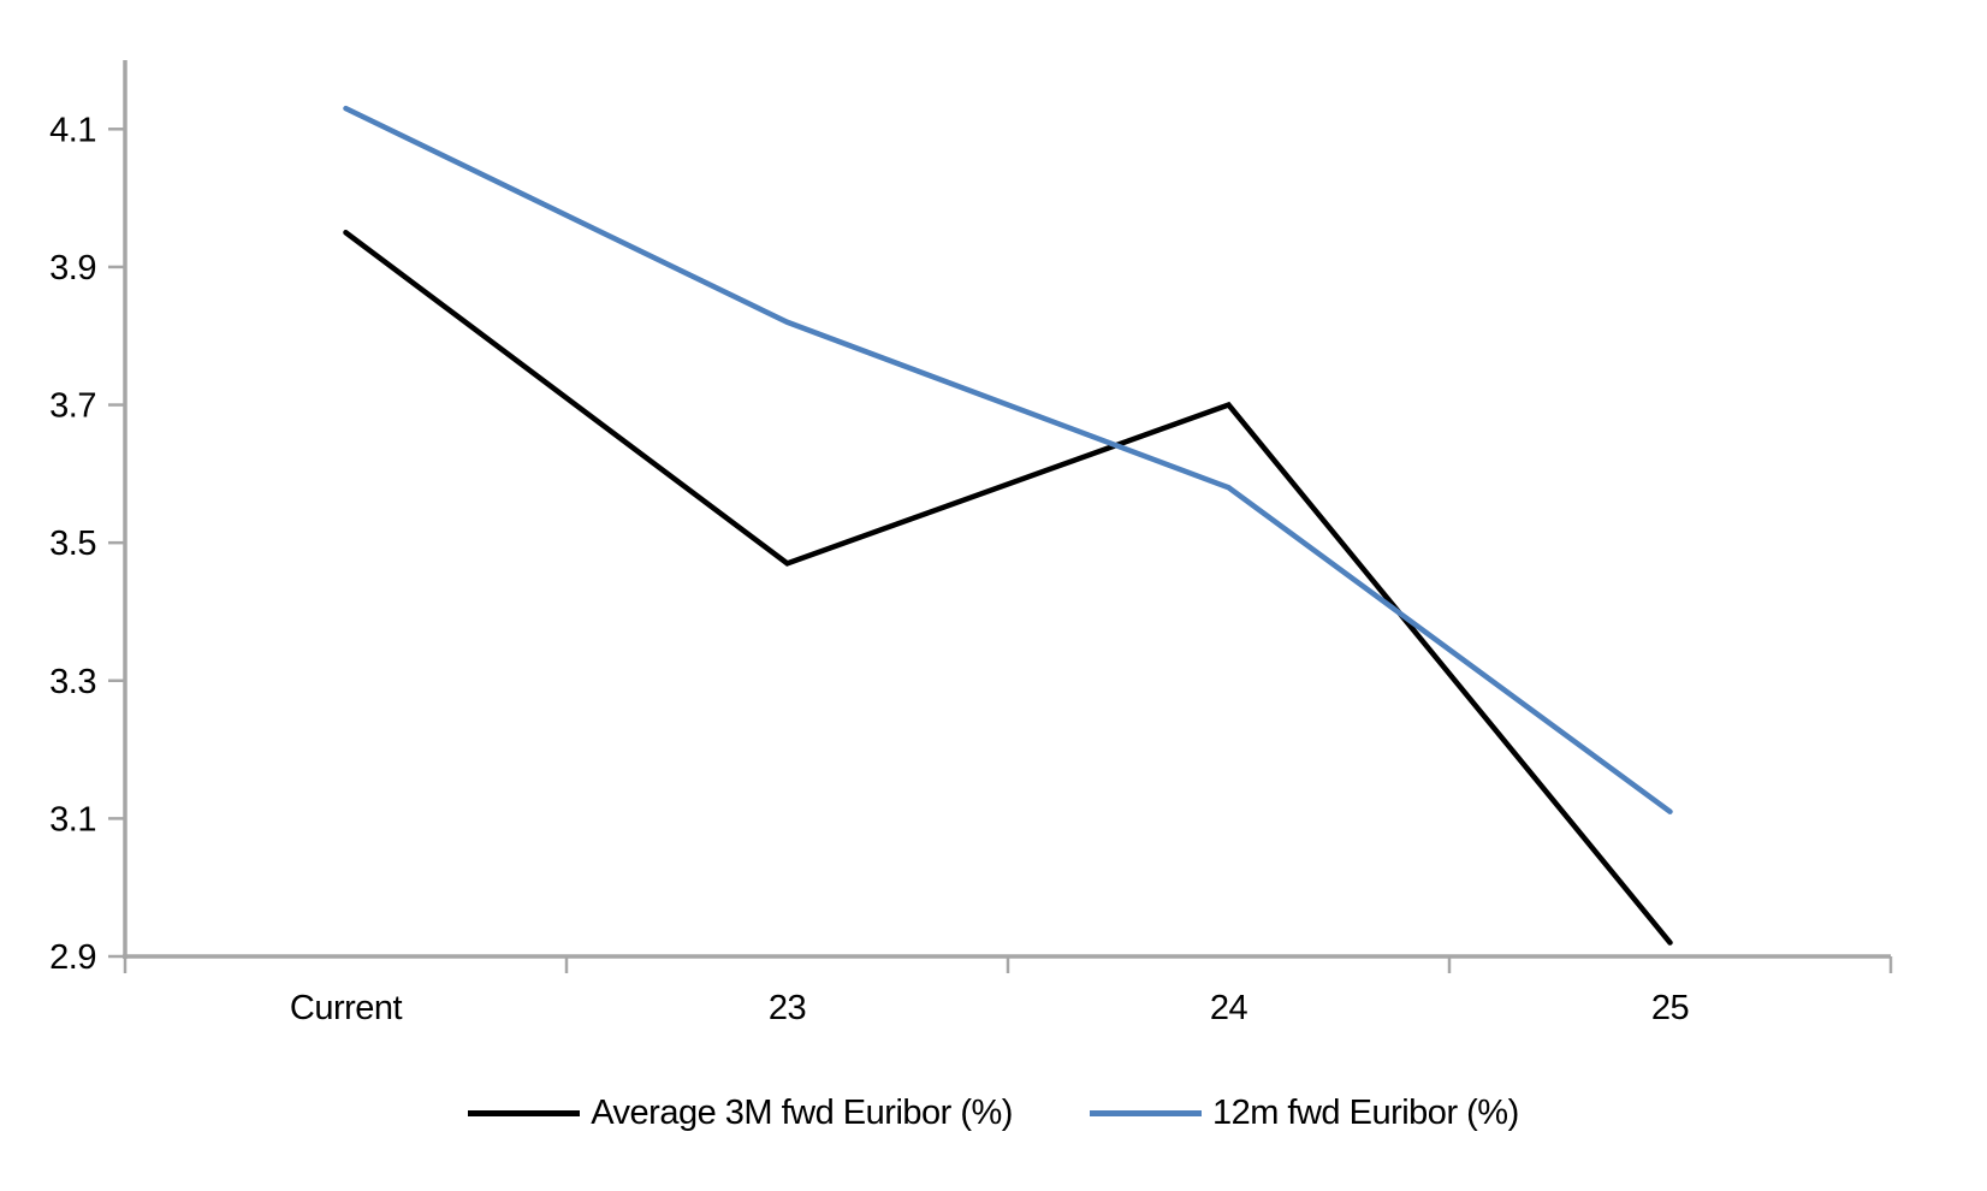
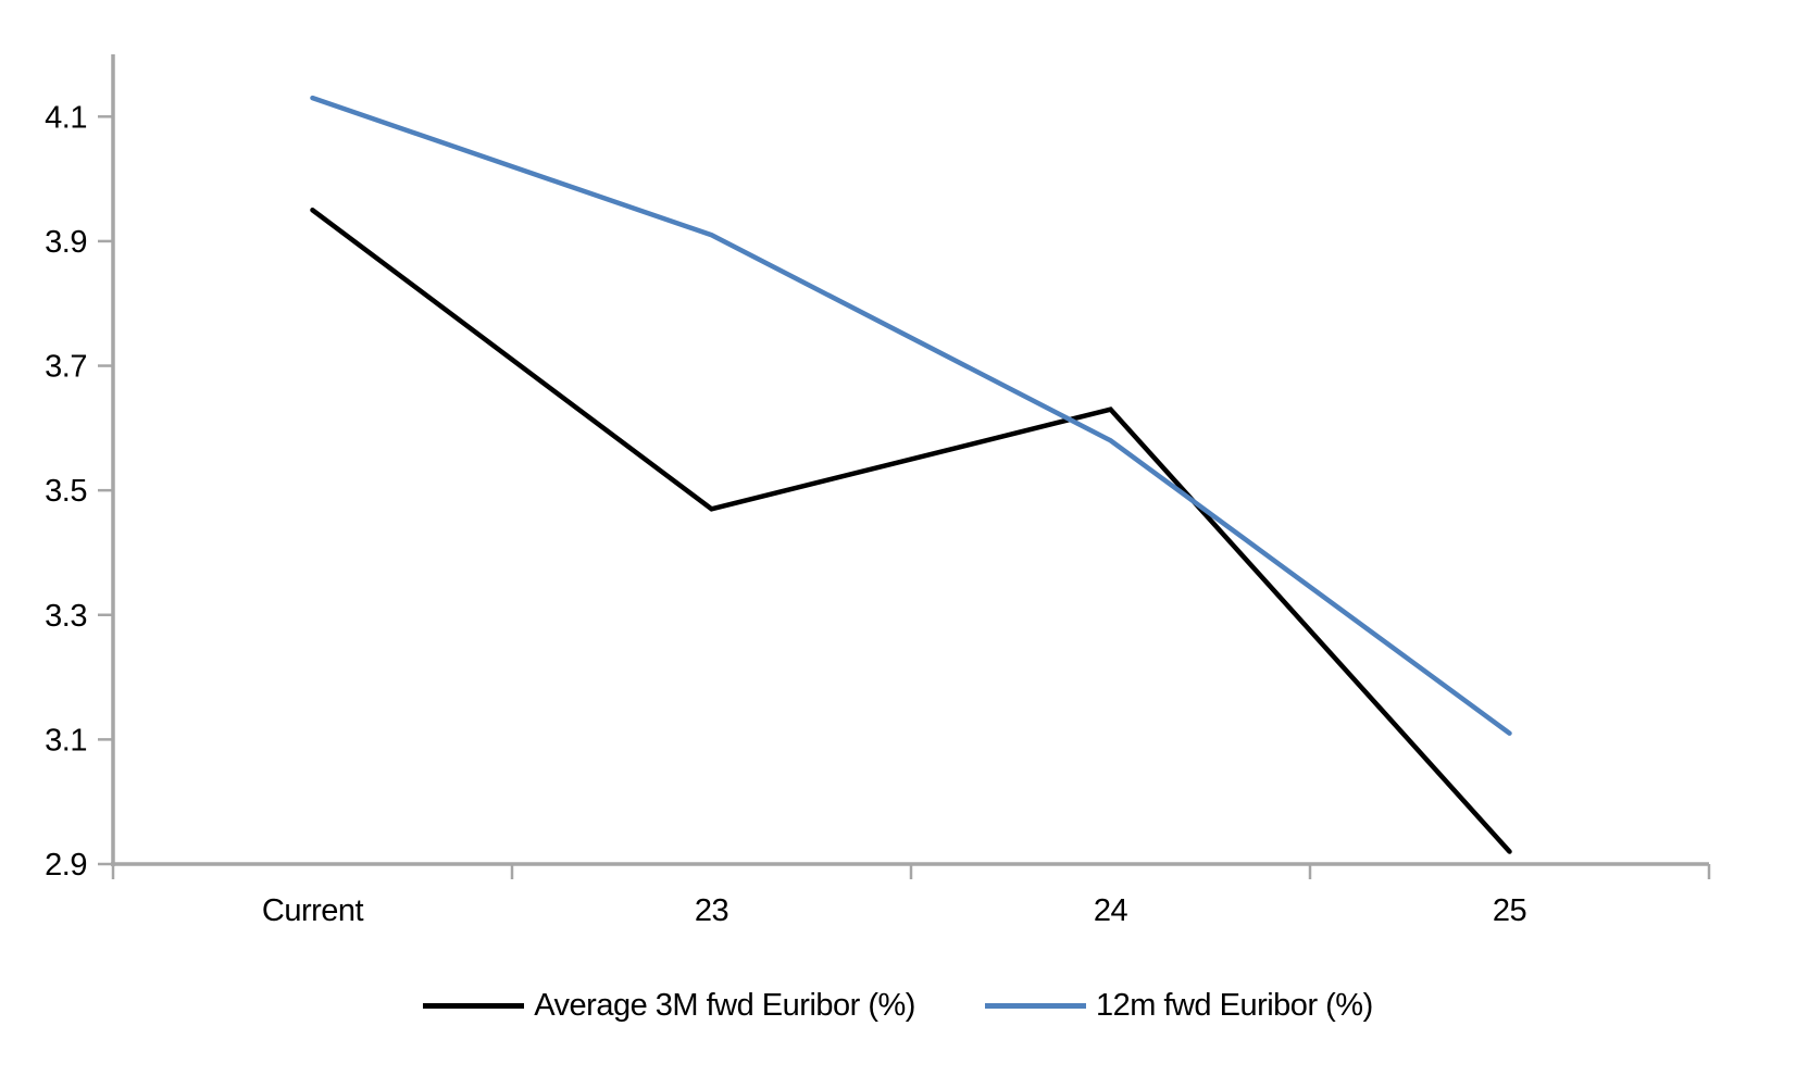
12m fwd Euribor (%)/23: 3.82 -> 3.91
Average 3M fwd Euribor (%)/24: 3.70 -> 3.63
